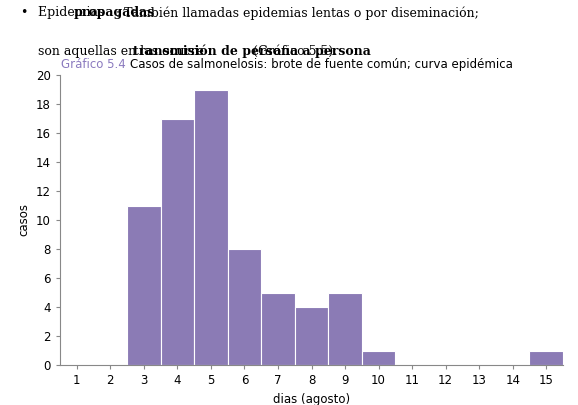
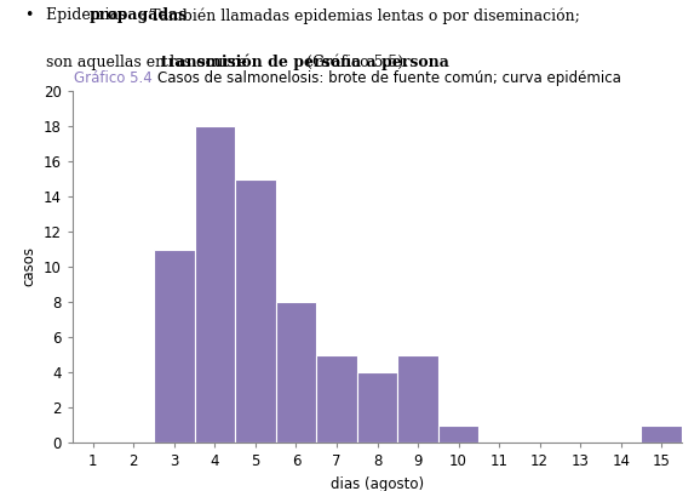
4: 17 -> 18
5: 19 -> 15
